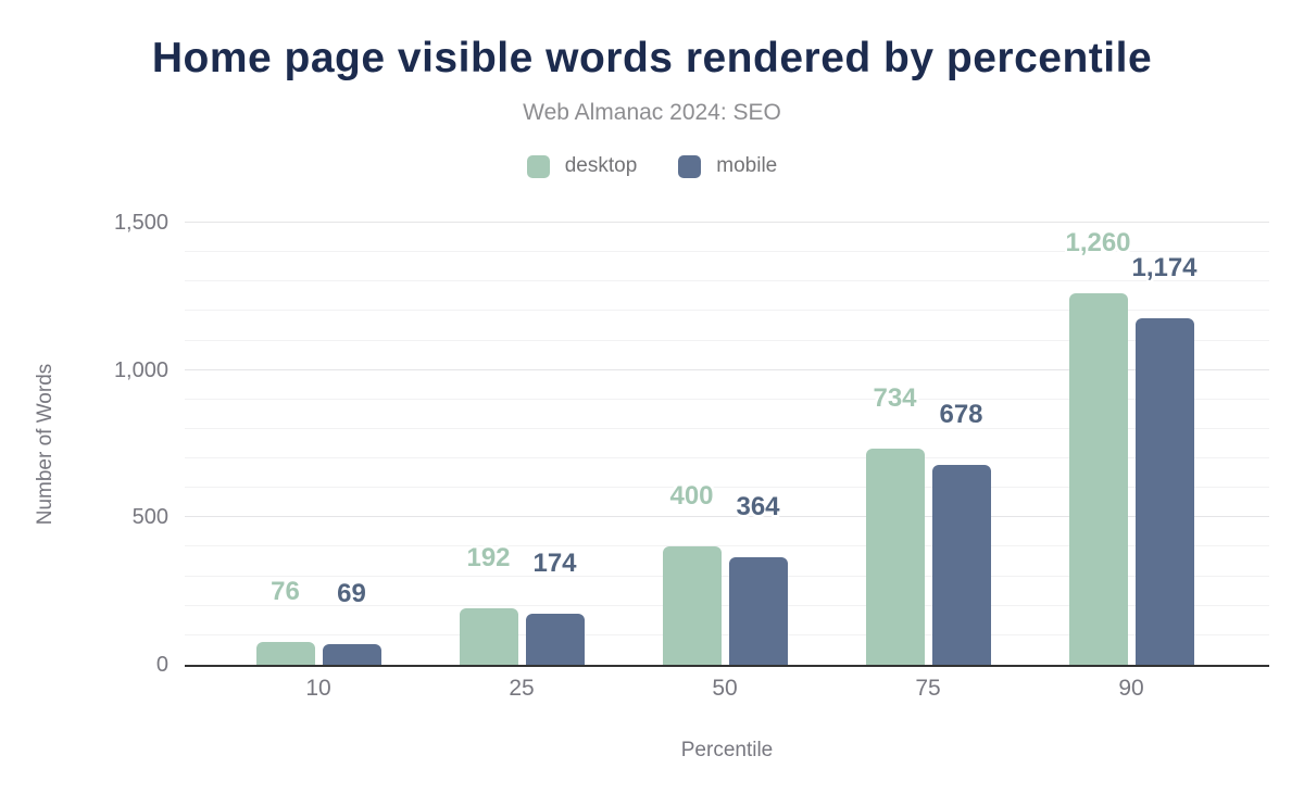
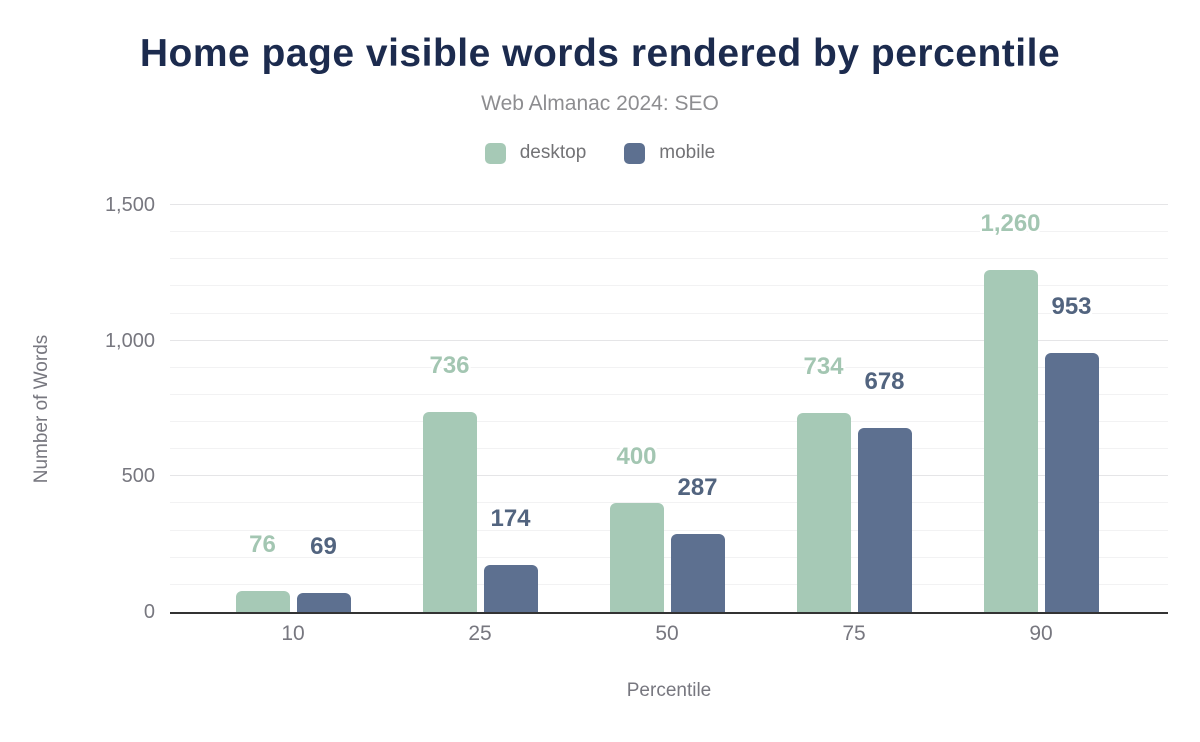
desktop/25: 192 -> 736
mobile/50: 364 -> 287
mobile/90: 1,174 -> 953
